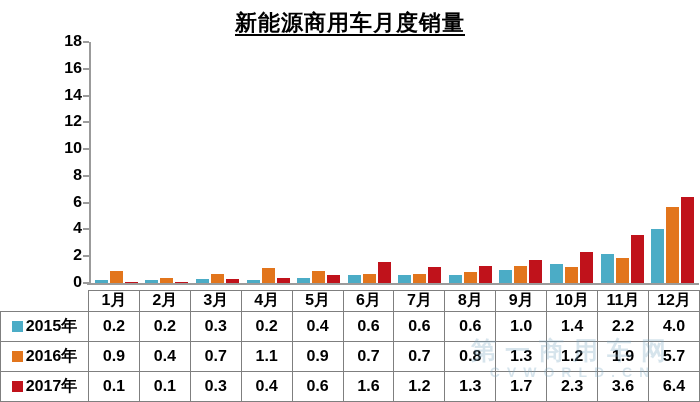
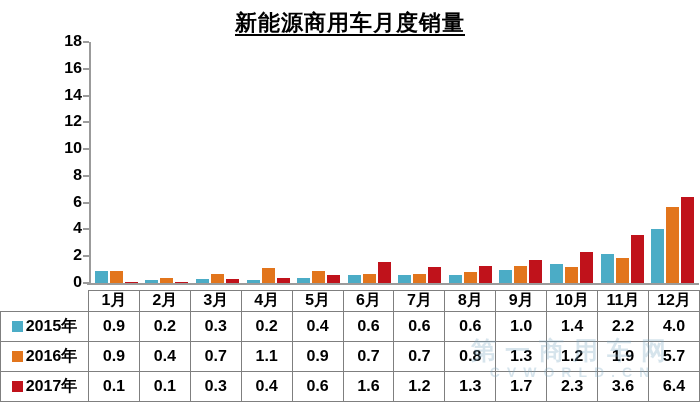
2015年/1月: 0.2 -> 0.9
